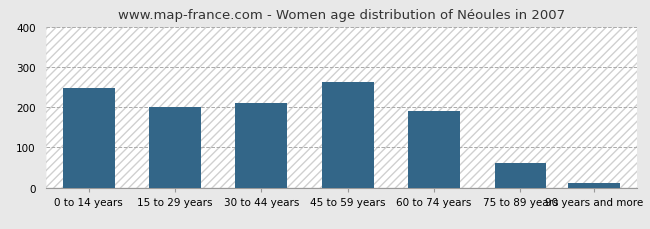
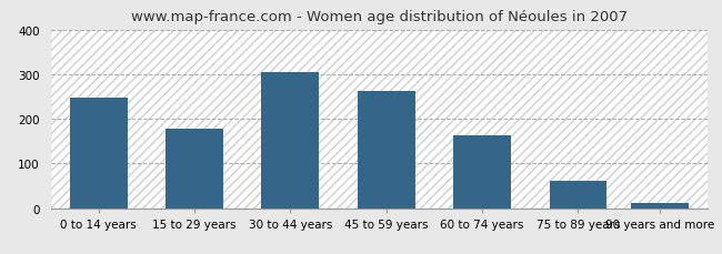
15 to 29 years: 200 -> 178
30 to 44 years: 210 -> 305
60 to 74 years: 190 -> 163
